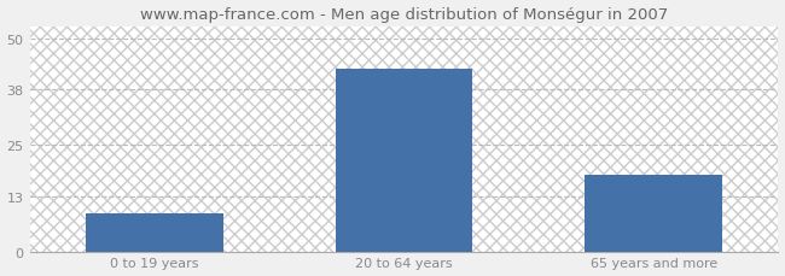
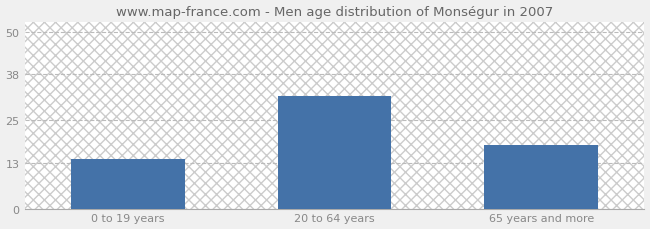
0 to 19 years: 9 -> 14
20 to 64 years: 43 -> 32
